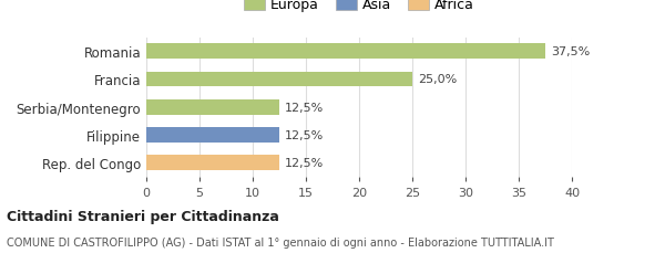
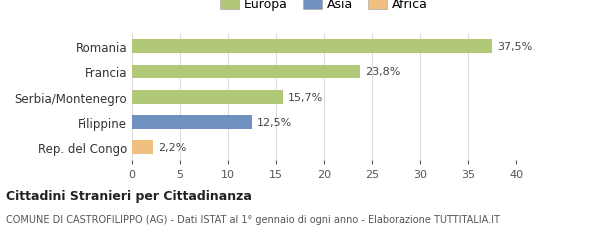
Francia: 25,0% -> 23,8%
Serbia/Montenegro: 12,5% -> 15,7%
Rep. del Congo: 12,5% -> 2,2%
